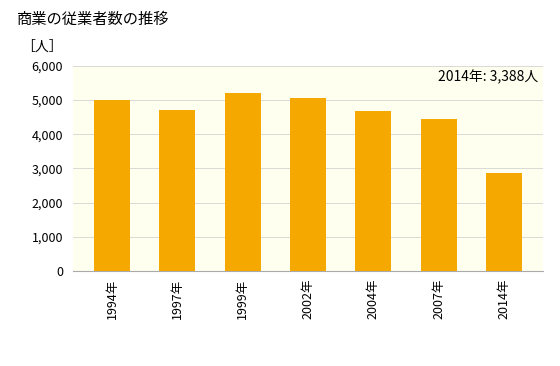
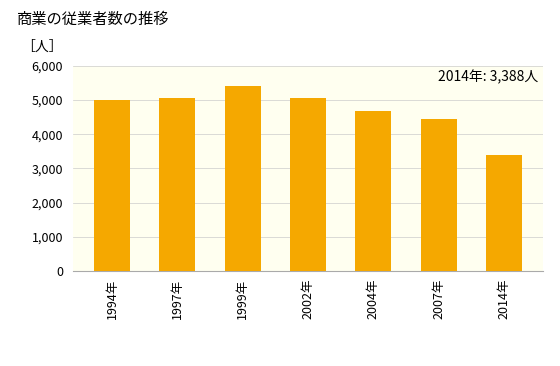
1997年: 4,700 -> 5,060
1999年: 5,200 -> 5,400
2014年: 2,850 -> 3,390
